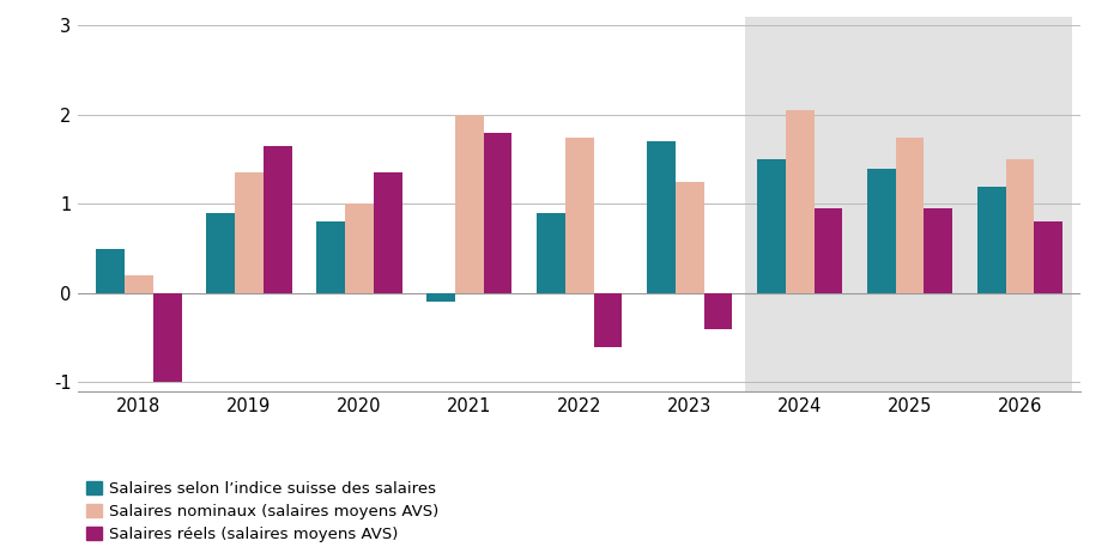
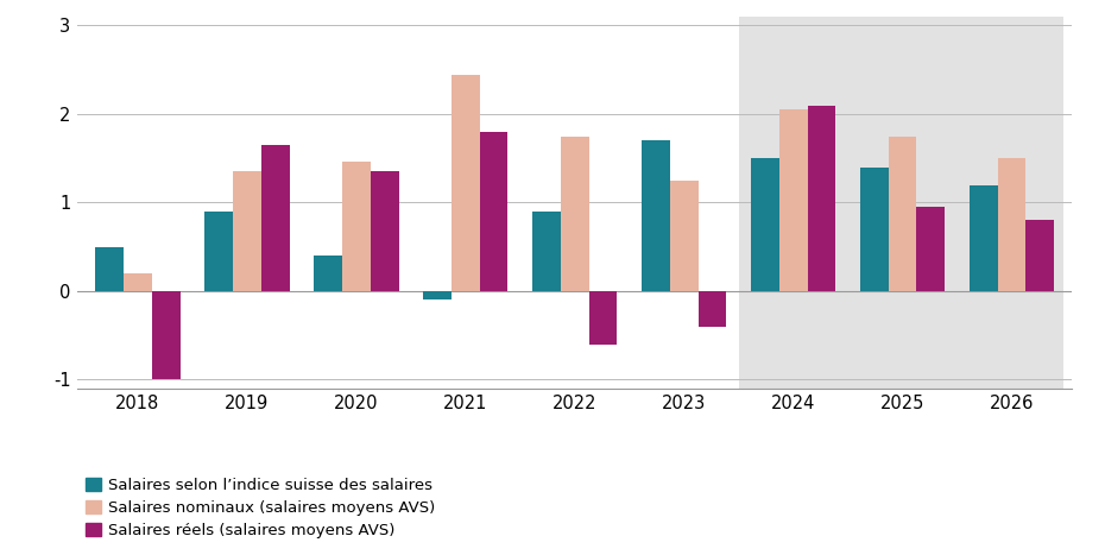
Salaires selon l’indice suisse des salaires/2020: 0.8 -> 0.4
Salaires nominaux (salaires moyens AVS)/2020: 1.00 -> 1.46
Salaires nominaux (salaires moyens AVS)/2021: 2.00 -> 2.44
Salaires réels (salaires moyens AVS)/2024: 0.95 -> 2.10
